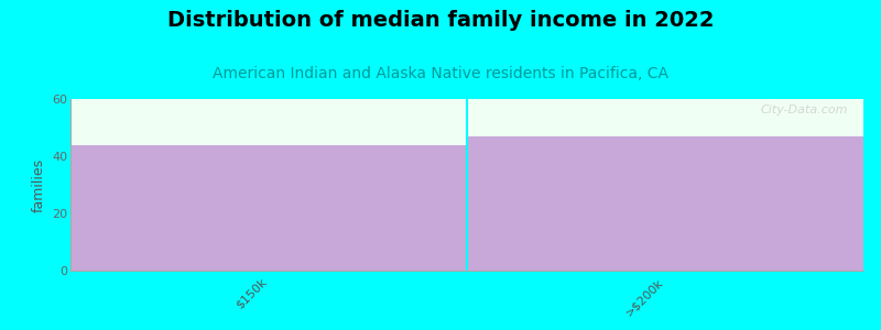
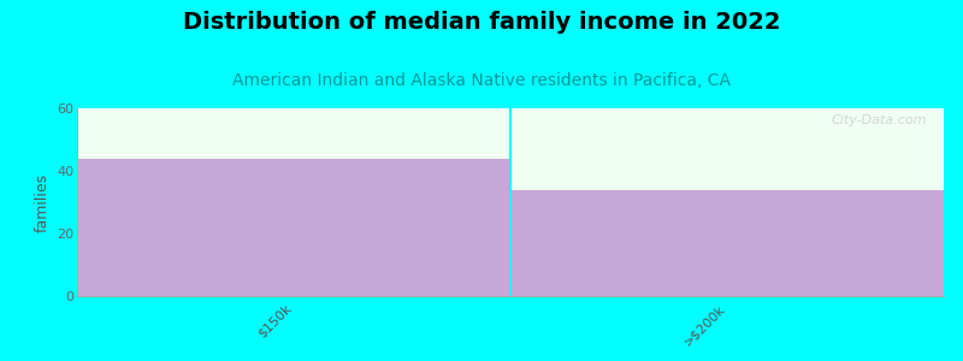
>$200k: 47 -> 34
